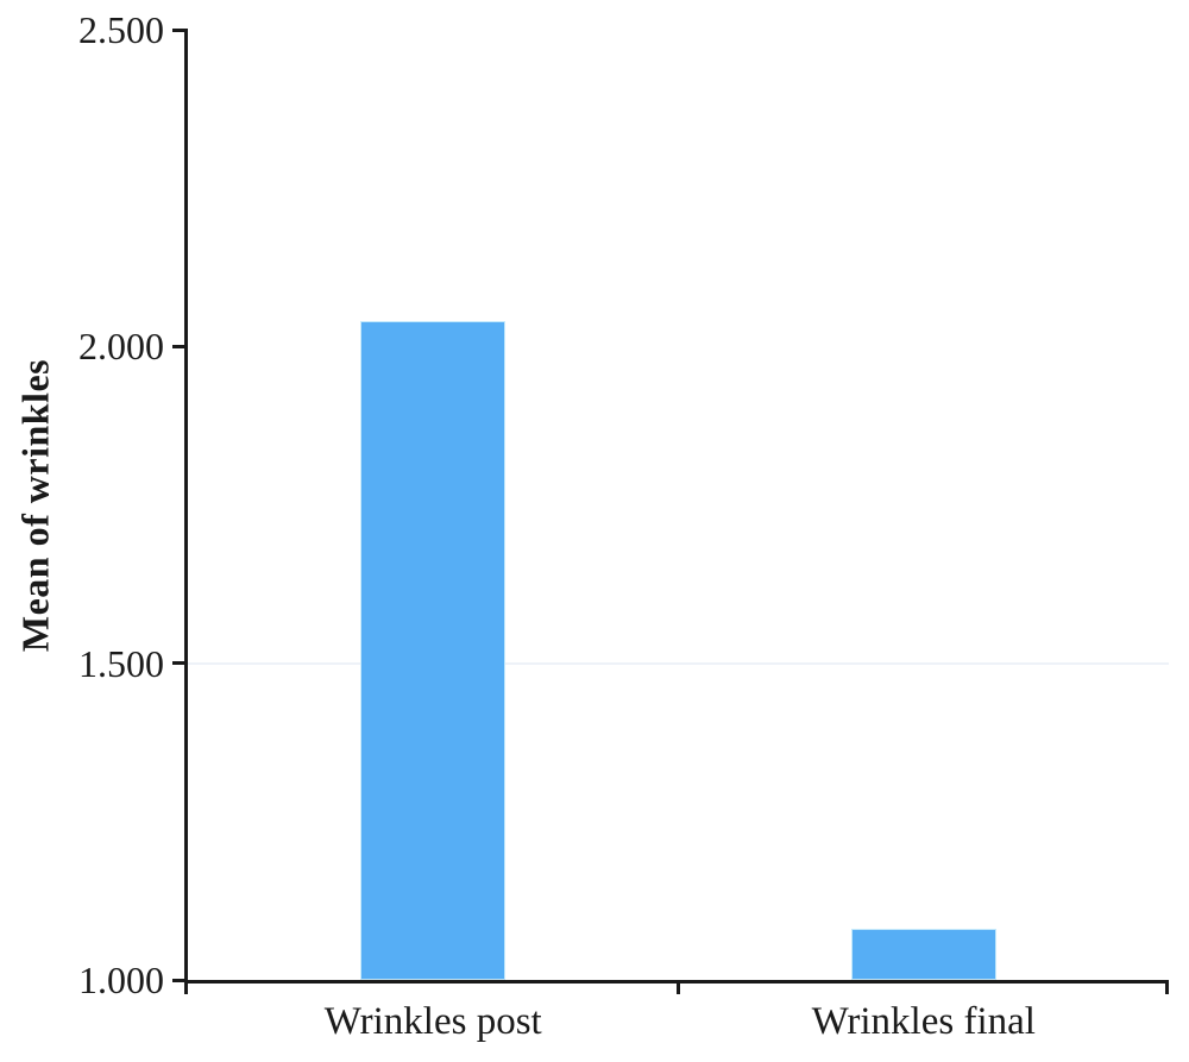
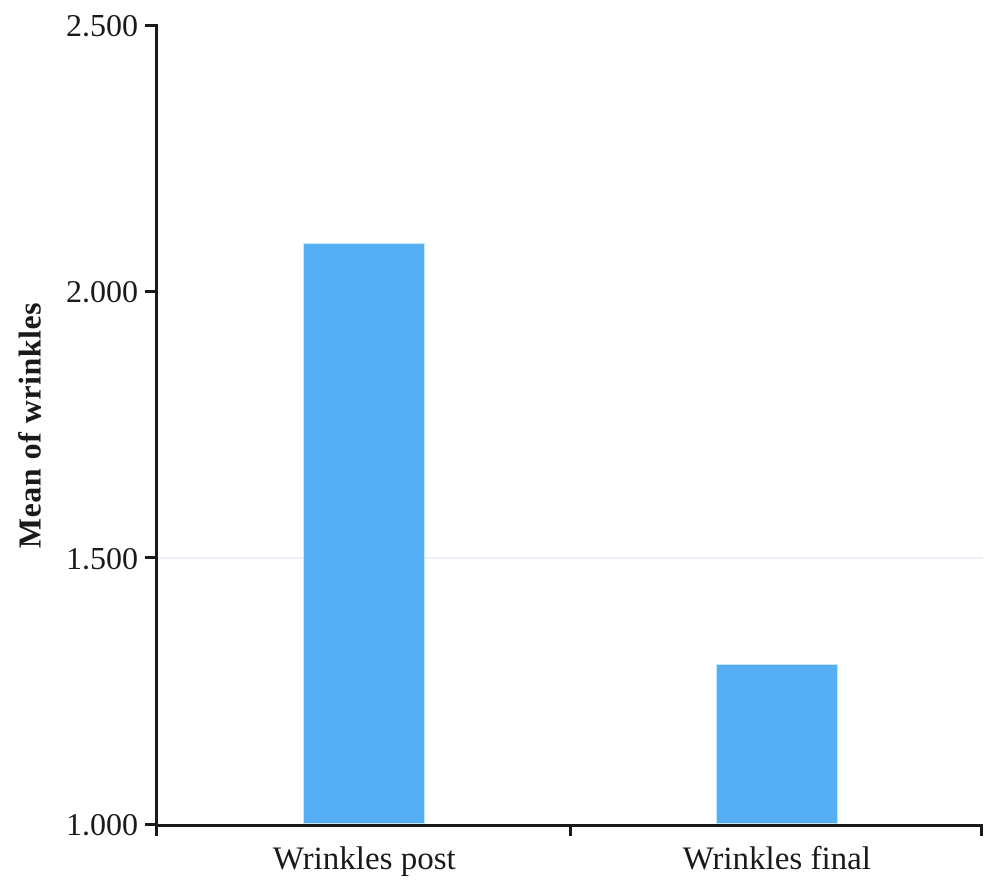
Wrinkles post: 2.04 -> 2.09
Wrinkles final: 1.08 -> 1.30
